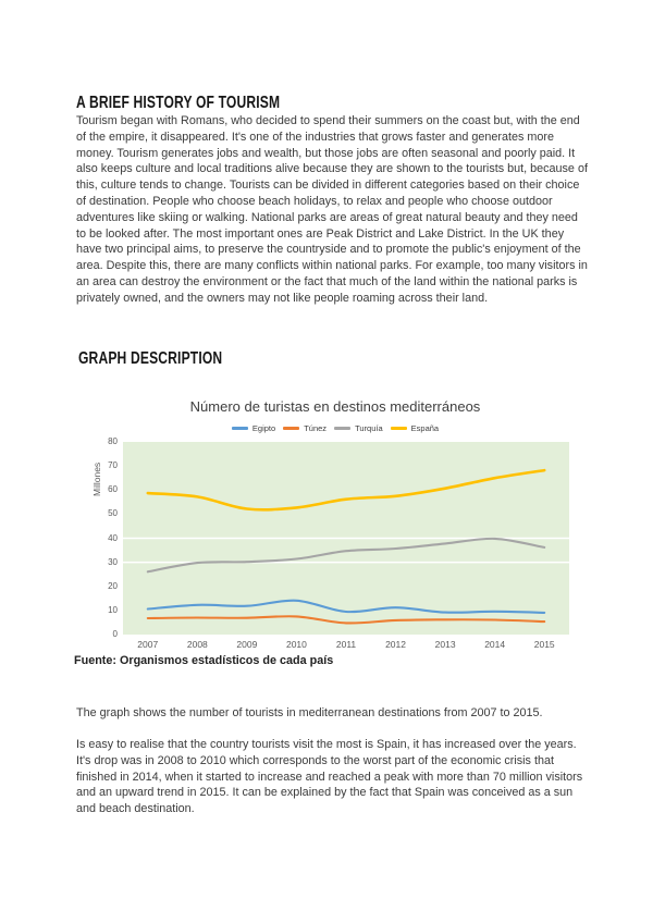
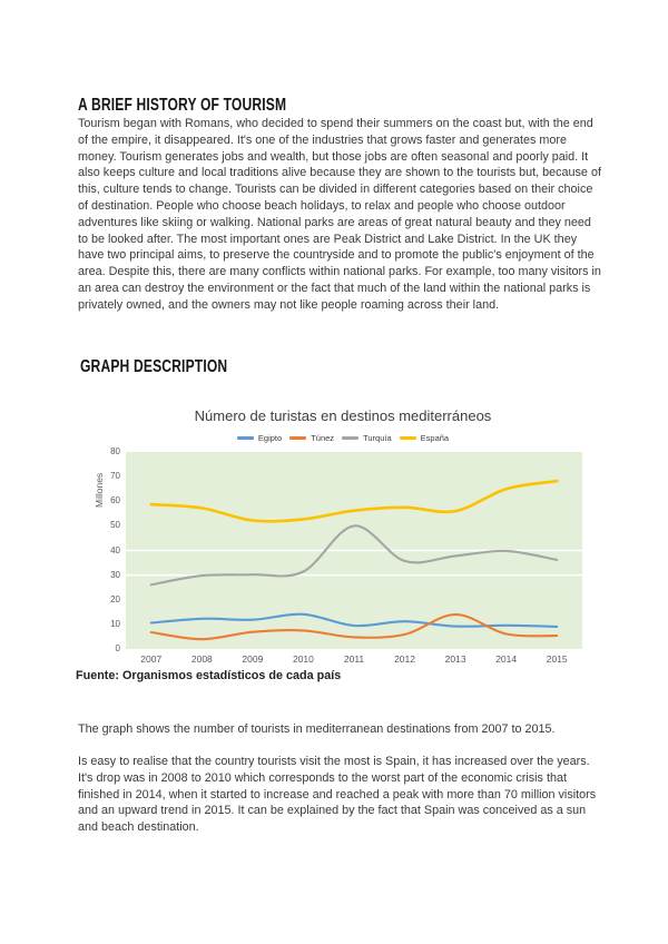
Túnez/2008: 7 -> 4
Turquía/2011: 35 -> 50
Túnez/2013: 6 -> 14
España/2013: 61 -> 56
